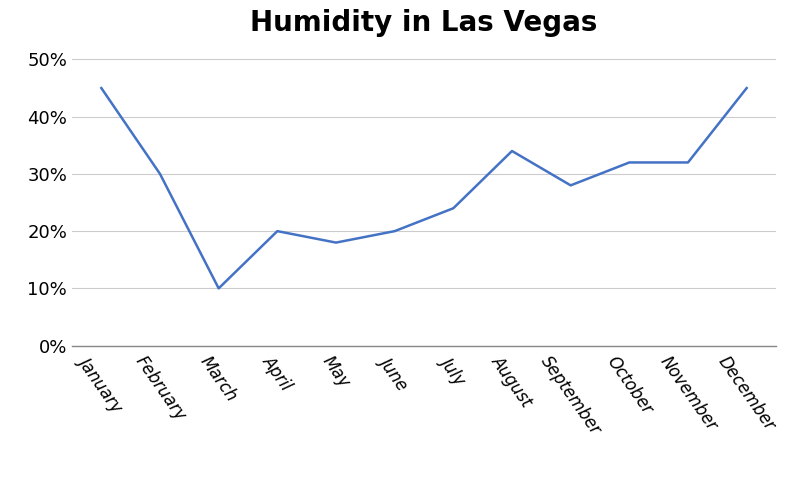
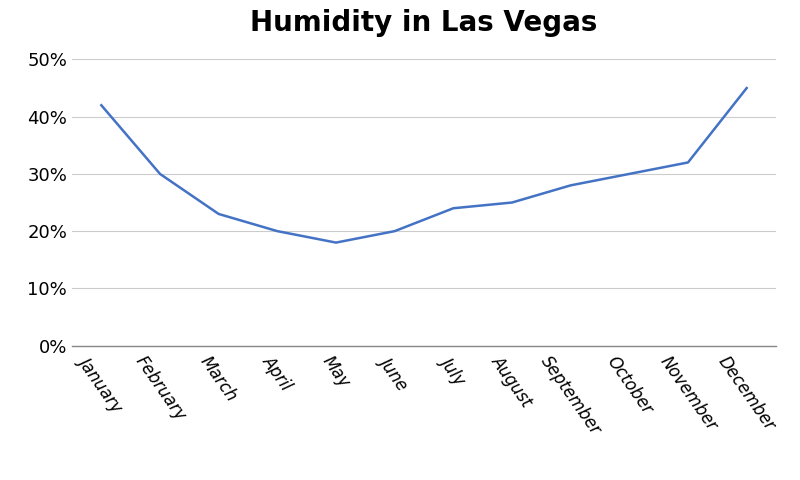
January: 45% -> 42%
March: 10% -> 23%
August: 34% -> 25%
October: 32% -> 30%
